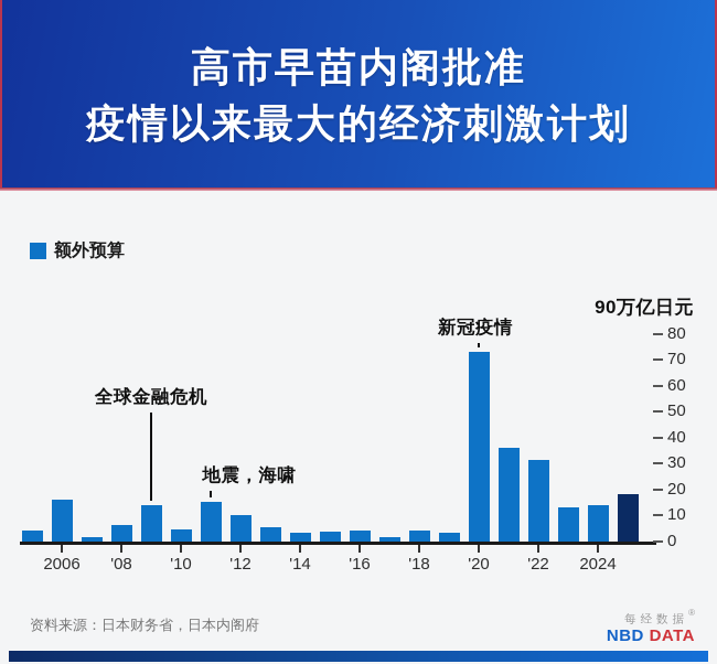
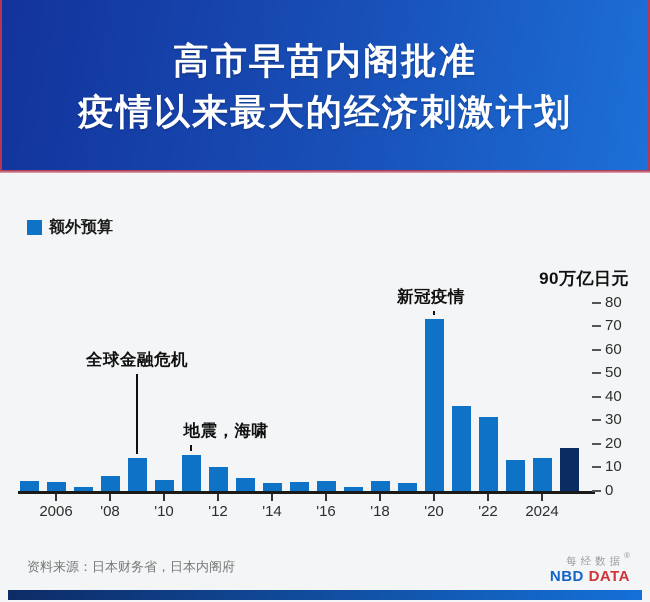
2006: 16 -> 4
